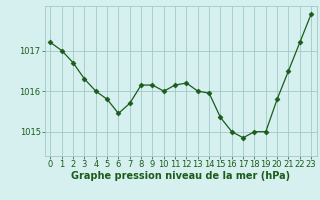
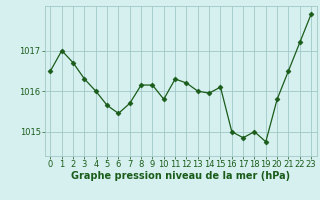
0: 1017.20 -> 1016.50
5: 1015.80 -> 1015.65
10: 1016.00 -> 1015.80
11: 1016.15 -> 1016.30
15: 1015.35 -> 1016.10
19: 1015.00 -> 1014.75
